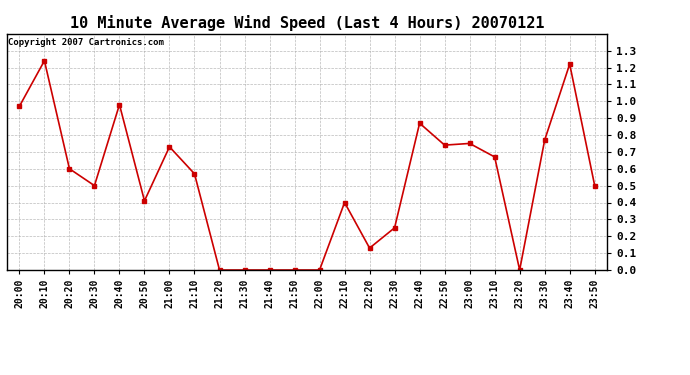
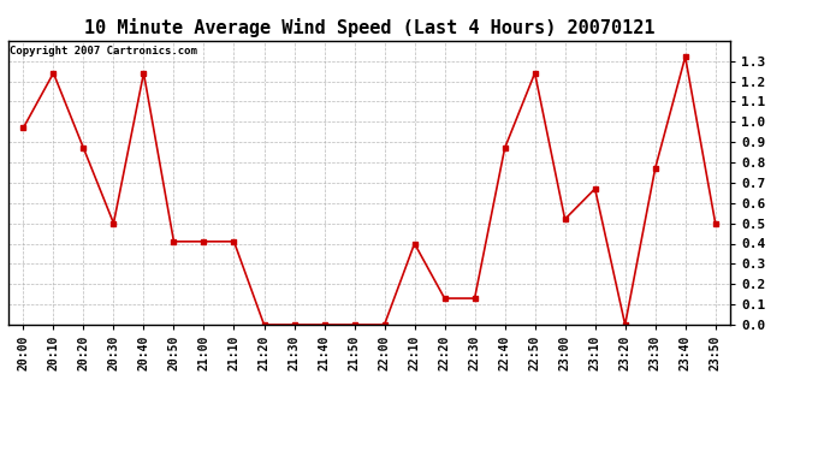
20:20: 0.60 -> 0.87
20:40: 0.98 -> 1.24
21:00: 0.73 -> 0.41
21:10: 0.57 -> 0.41
22:30: 0.25 -> 0.13
22:50: 0.74 -> 1.24
23:00: 0.75 -> 0.52
23:40: 1.22 -> 1.32
